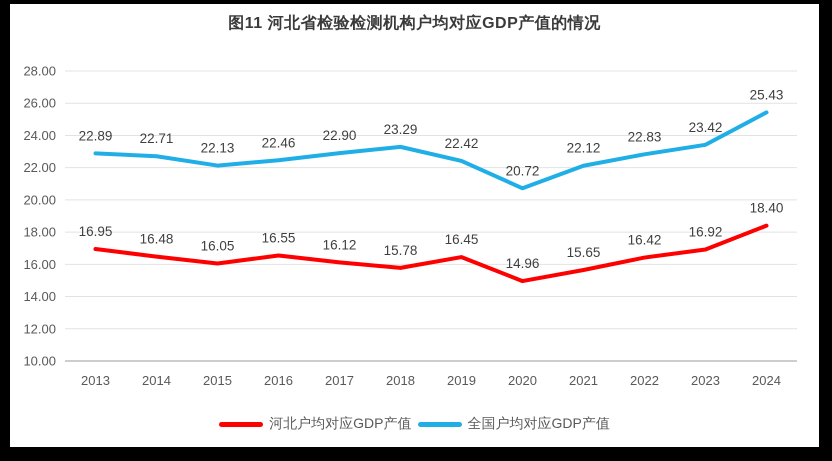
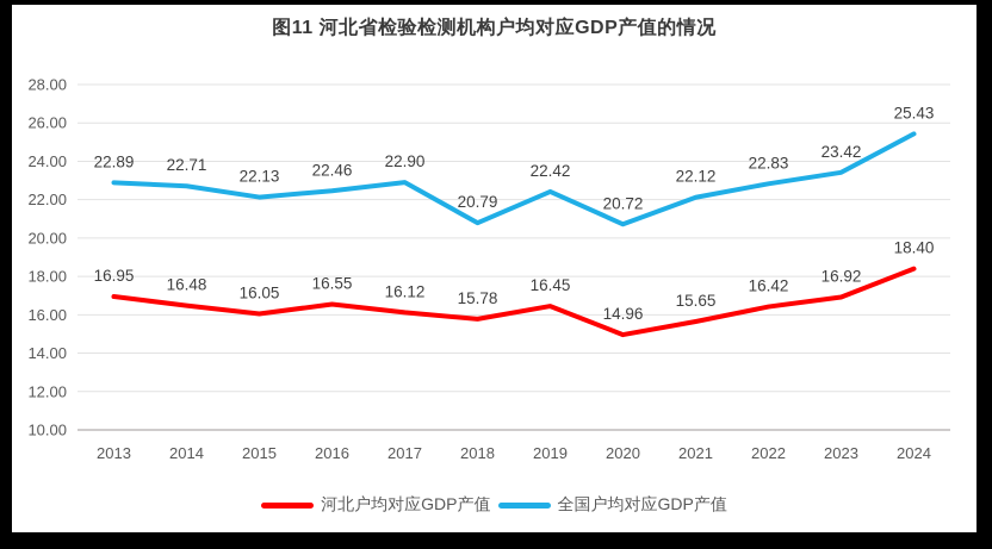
全国户均对应GDP产值/2018: 23.29 -> 20.79
